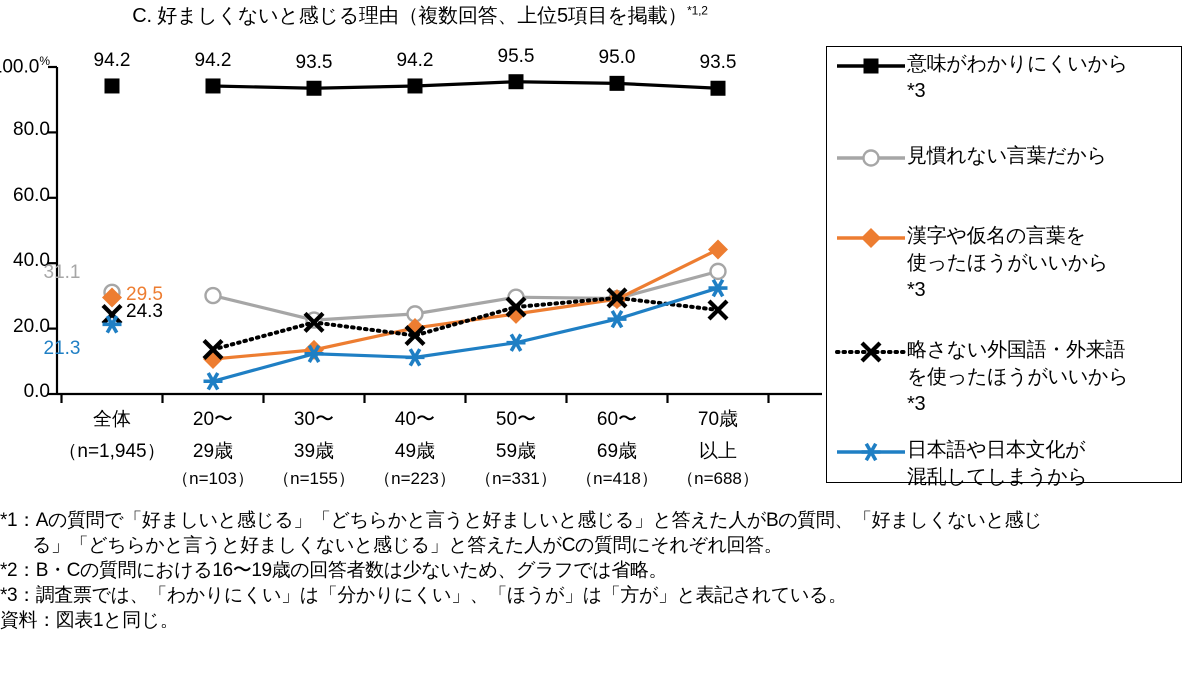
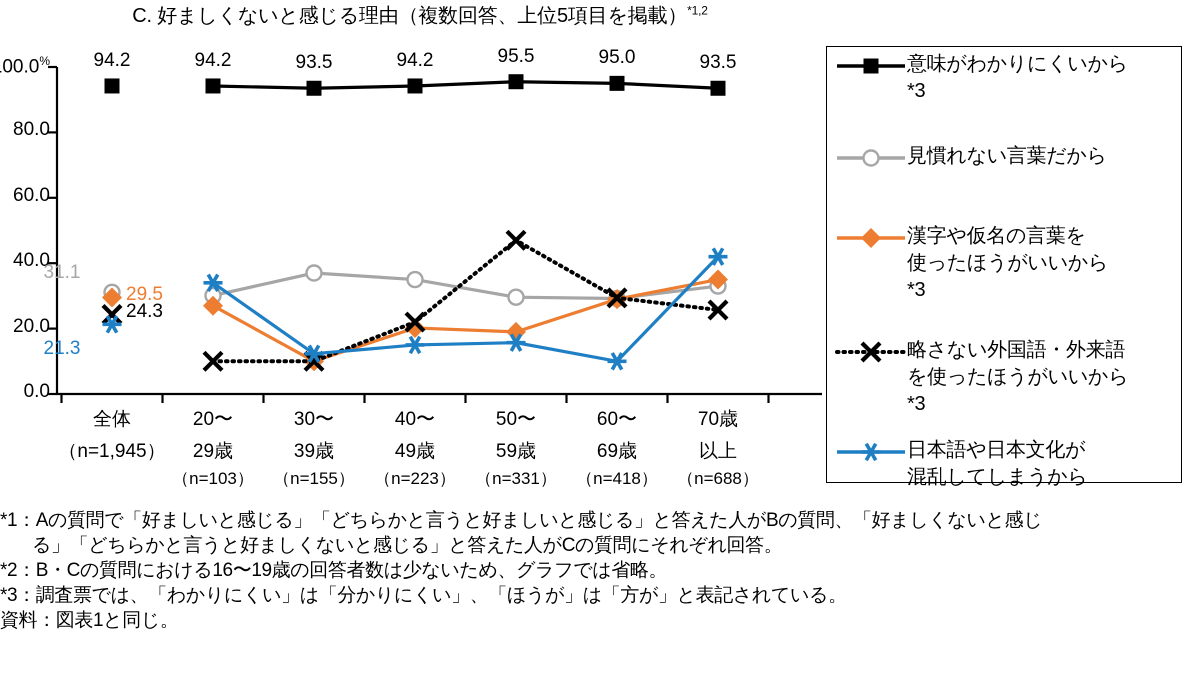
漢字や仮名の言葉を使ったほうがいいから*3/20〜29歳: 11 -> 27
略さない外国語・外来語を使ったほうがいいから*3/20〜29歳: 14 -> 10
日本語や日本文化が混乱してしまうから/20〜29歳: 4 -> 34
見慣れない言葉だから/30〜39歳: 23 -> 37
漢字や仮名の言葉を使ったほうがいいから*3/30〜39歳: 14 -> 10
略さない外国語・外来語を使ったほうがいいから*3/30〜39歳: 22 -> 10
見慣れない言葉だから/40〜49歳: 24 -> 35
略さない外国語・外来語を使ったほうがいいから*3/40〜49歳: 18 -> 22
日本語や日本文化が混乱してしまうから/40〜49歳: 11 -> 15
漢字や仮名の言葉を使ったほうがいいから*3/50〜59歳: 24 -> 19
略さない外国語・外来語を使ったほうがいいから*3/50〜59歳: 27 -> 47
日本語や日本文化が混乱してしまうから/60〜69歳: 23 -> 10
見慣れない言葉だから/70歳以上: 38 -> 33
漢字や仮名の言葉を使ったほうがいいから*3/70歳以上: 44 -> 35
日本語や日本文化が混乱してしまうから/70歳以上: 32 -> 42
